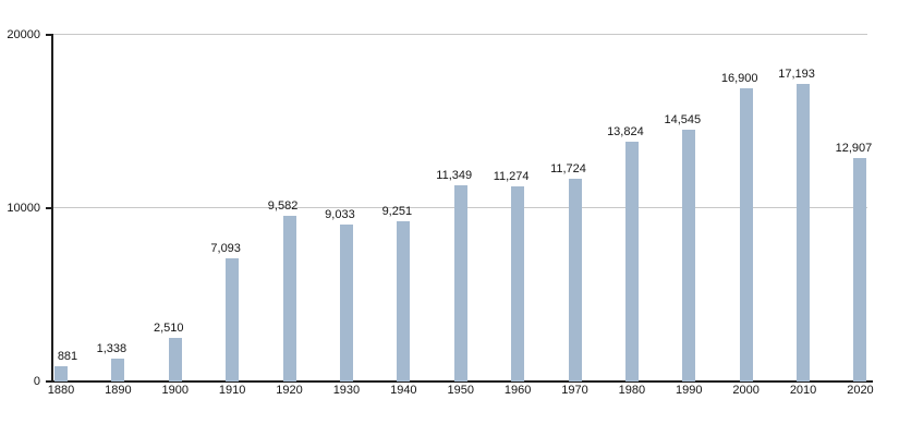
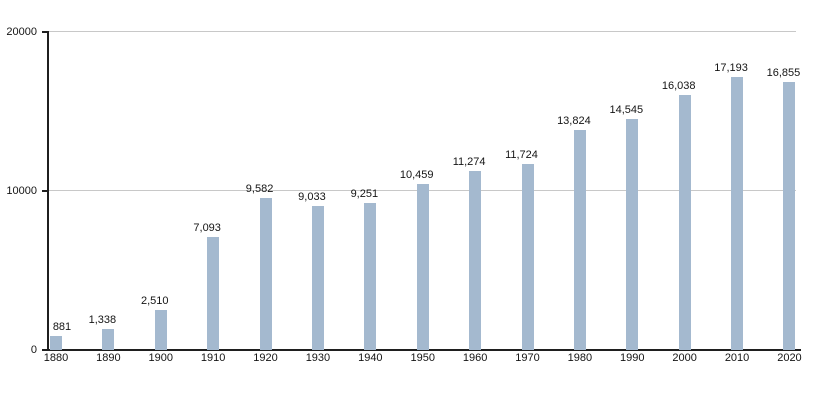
1950: 11,349 -> 10,459
2000: 16,900 -> 16,038
2020: 12,907 -> 16,855
